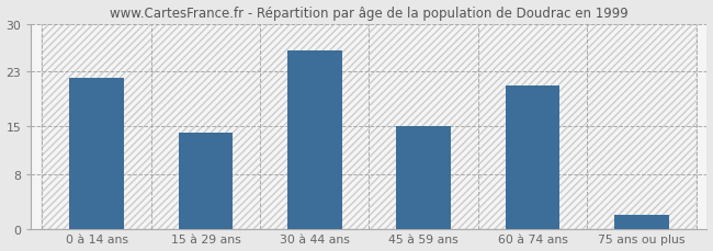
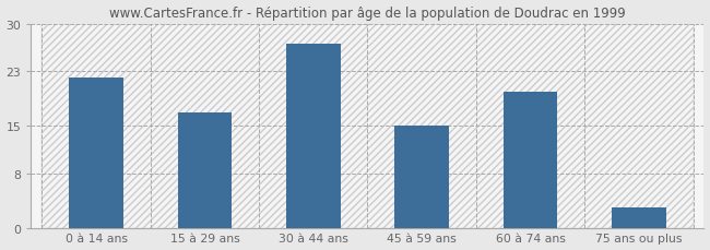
15 à 29 ans: 14 -> 17
30 à 44 ans: 26 -> 27
60 à 74 ans: 21 -> 20
75 ans ou plus: 2 -> 3
